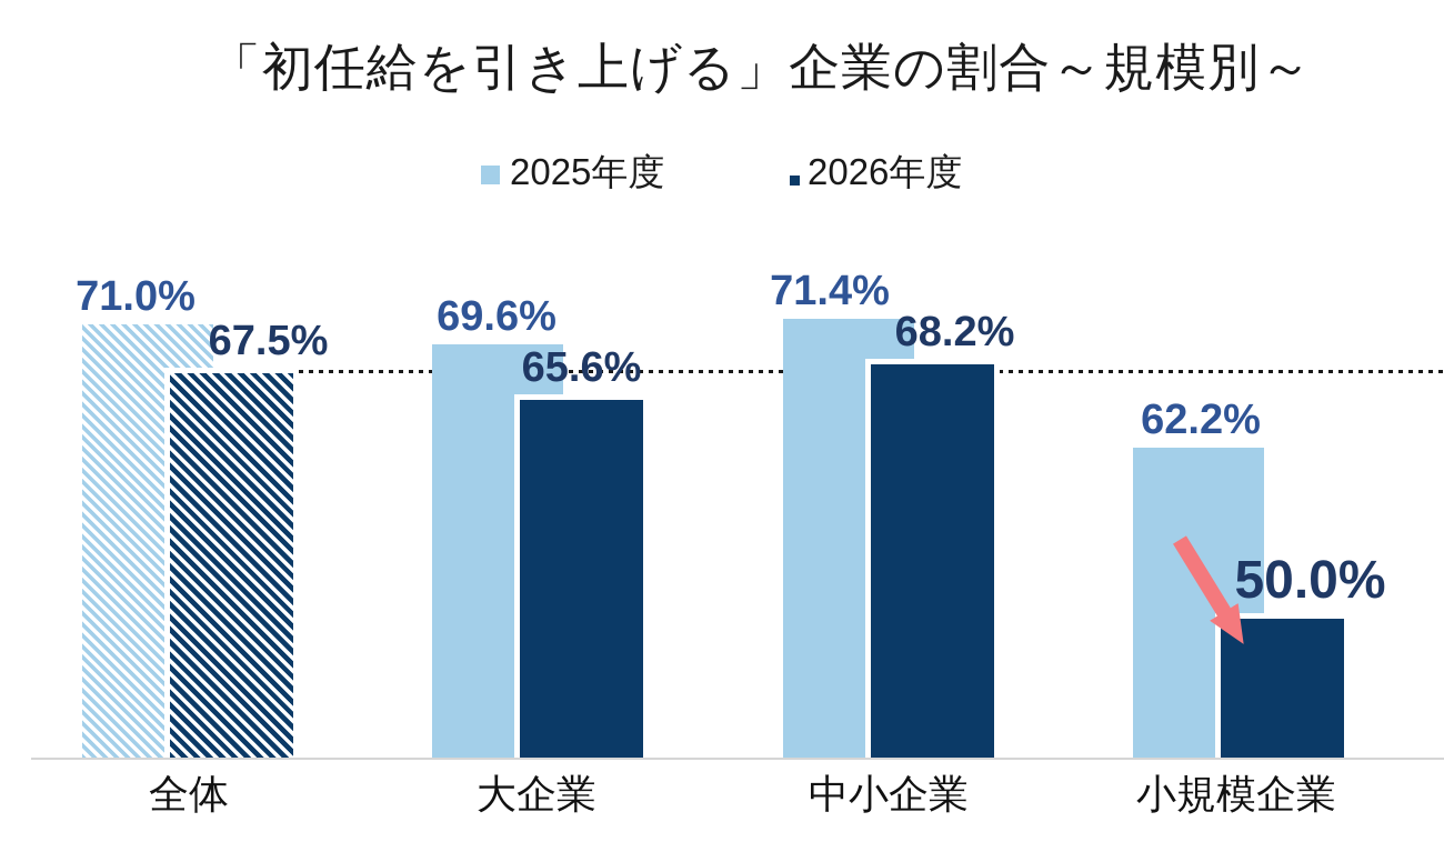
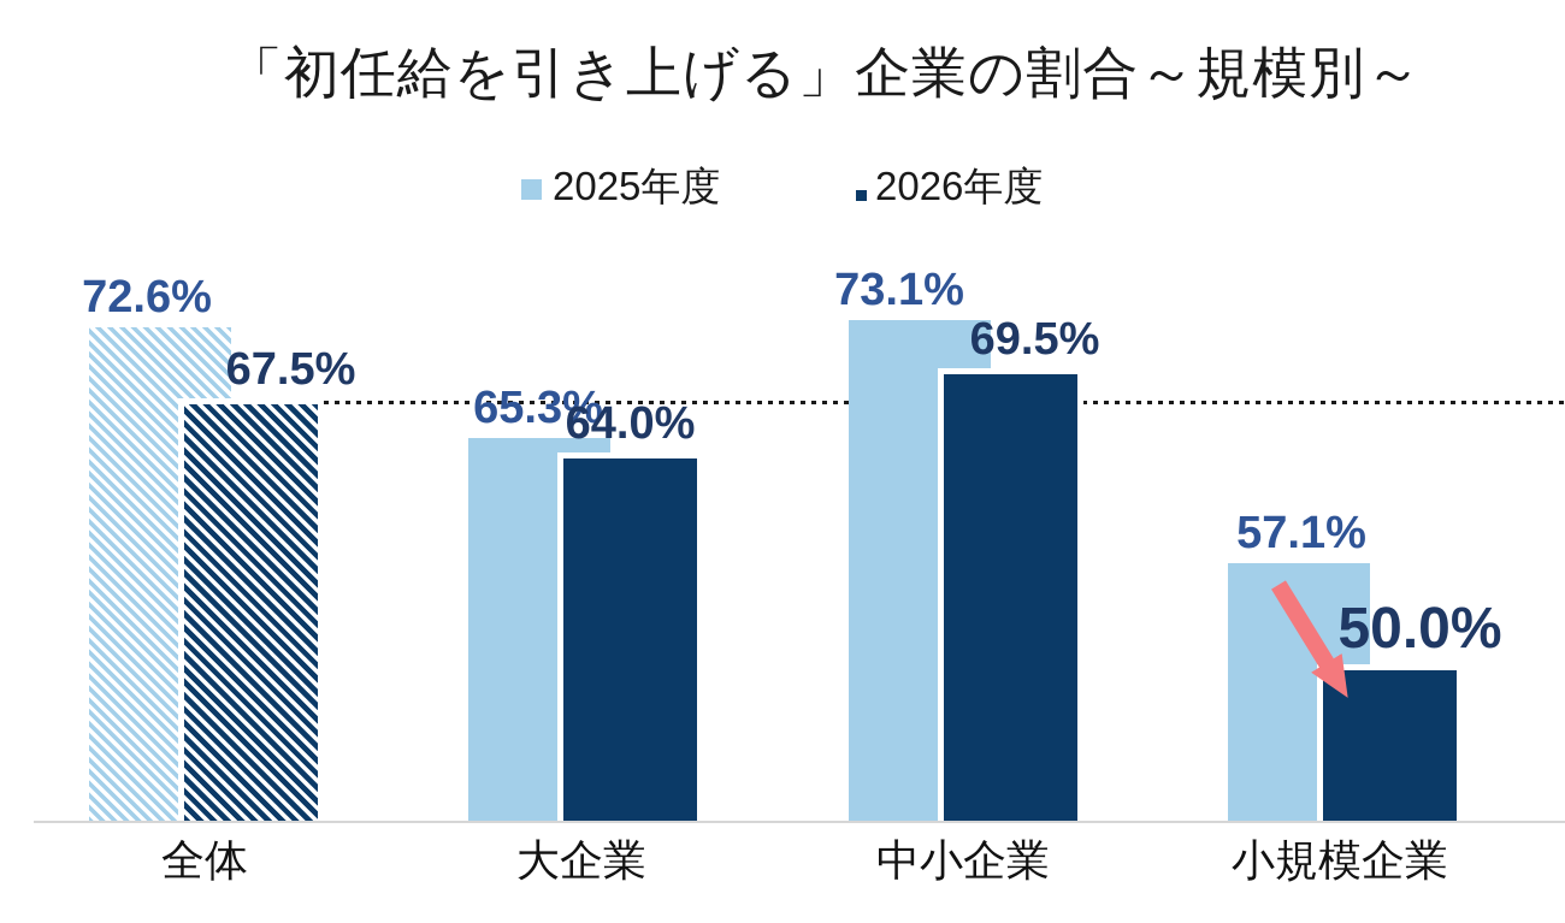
2025年度/全体: 71.0% -> 72.6%
2025年度/大企業: 69.6% -> 65.3%
2026年度/大企業: 65.6% -> 64.0%
2025年度/中小企業: 71.4% -> 73.1%
2026年度/中小企業: 68.2% -> 69.5%
2025年度/小規模企業: 62.2% -> 57.1%
